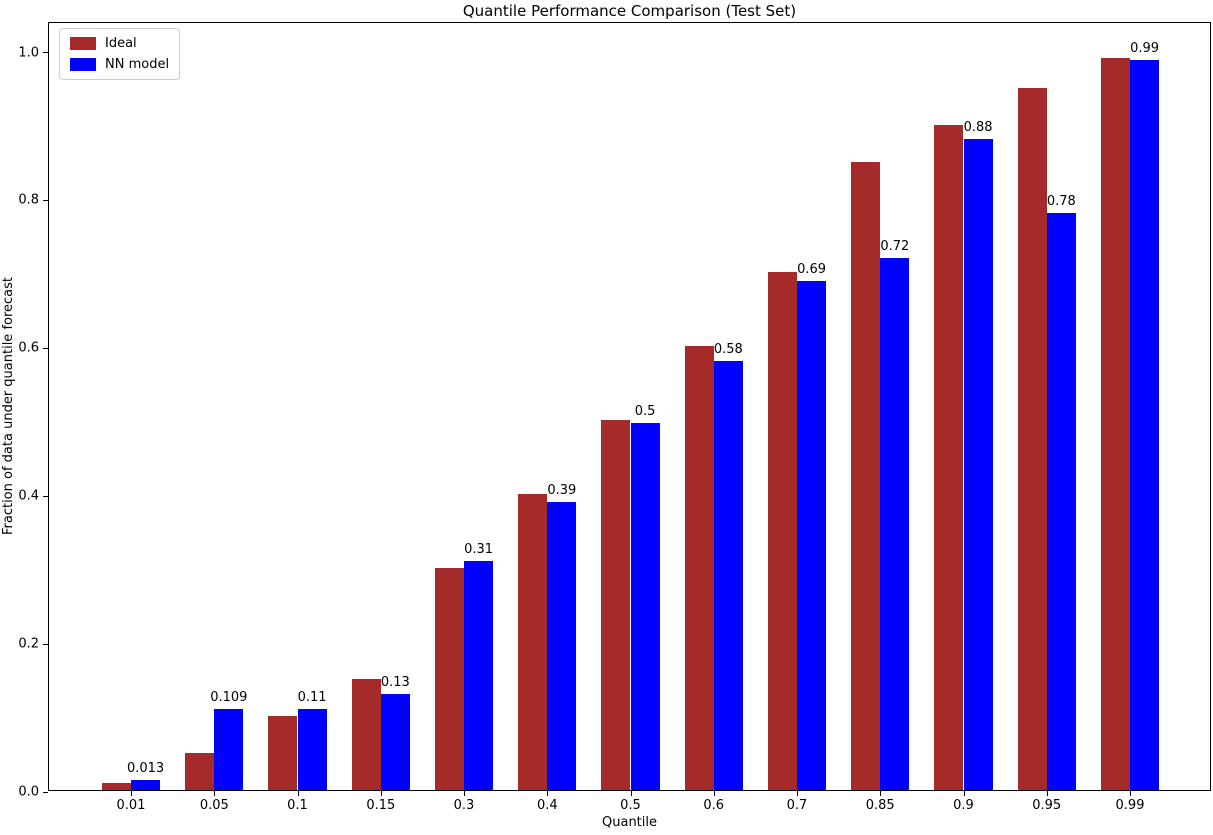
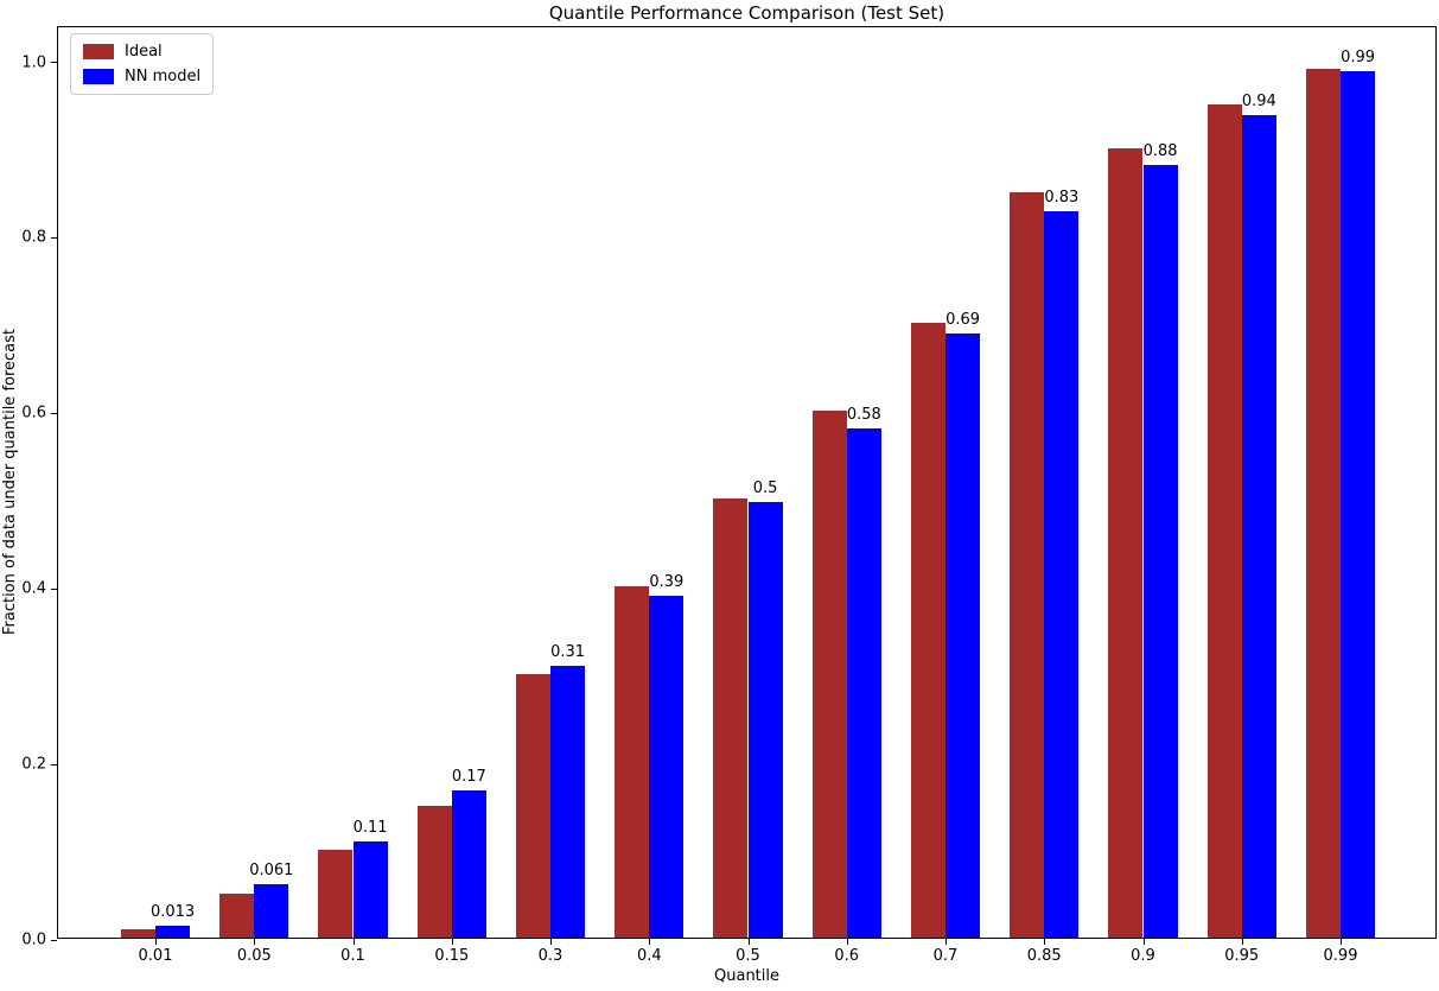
NN model/0.05: 0.109 -> 0.061
NN model/0.15: 0.13 -> 0.17
NN model/0.85: 0.72 -> 0.83
NN model/0.95: 0.78 -> 0.94
